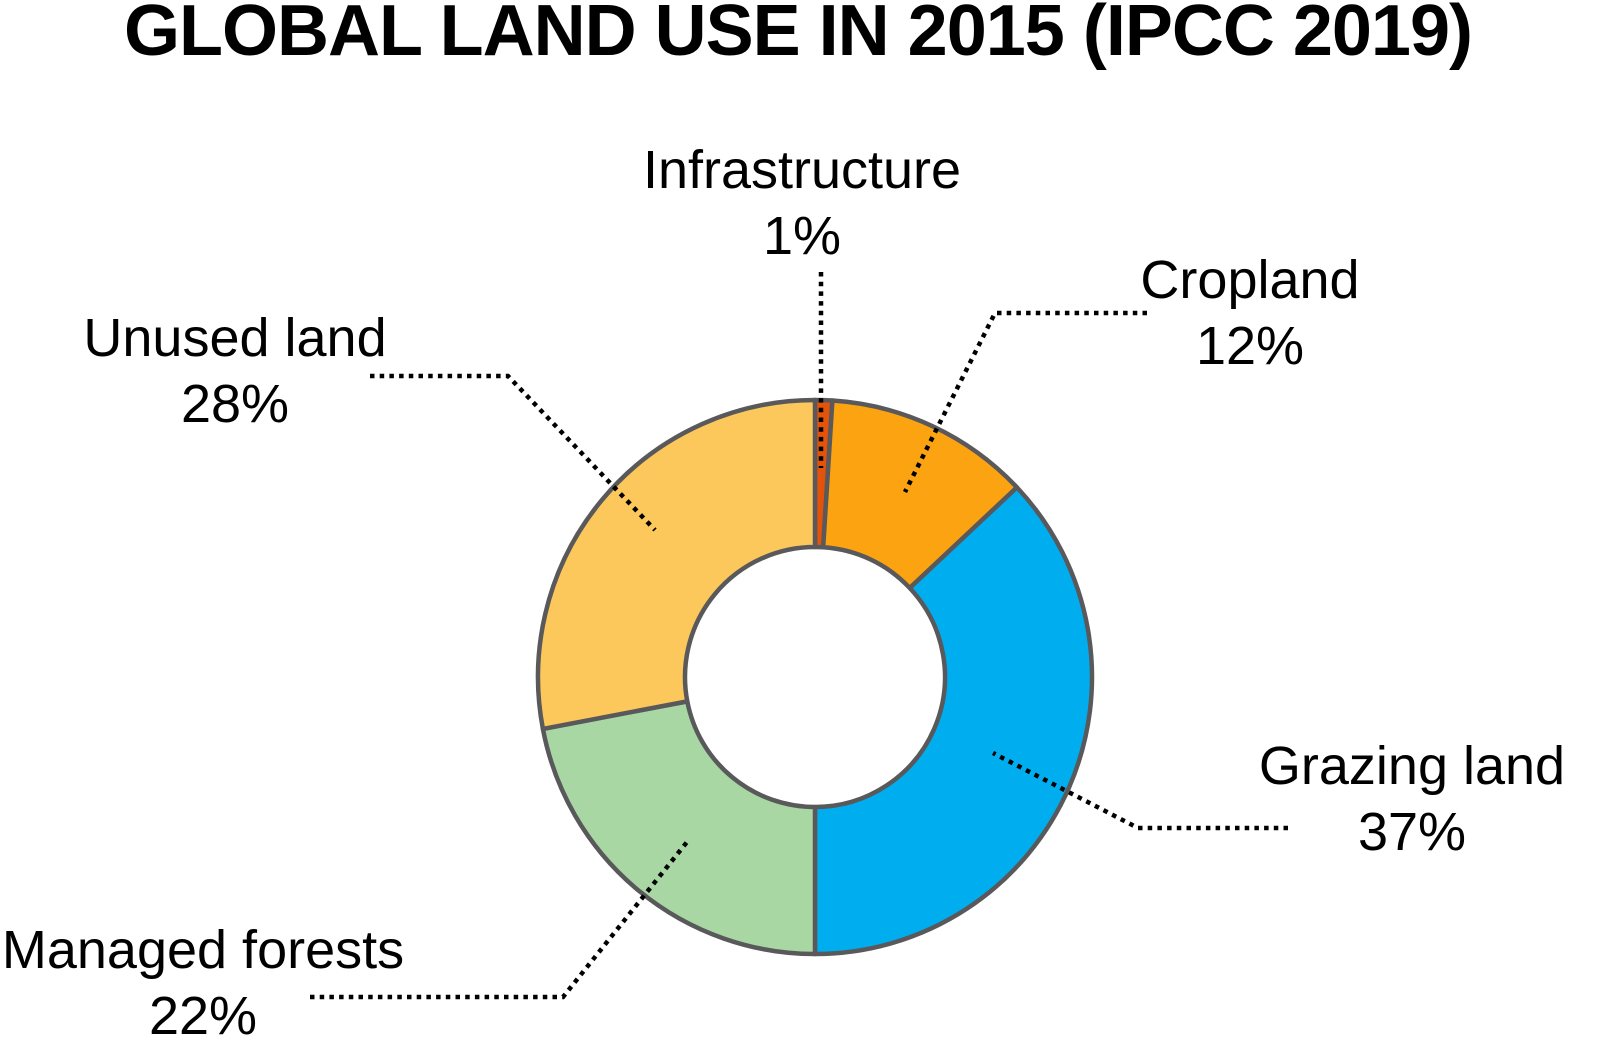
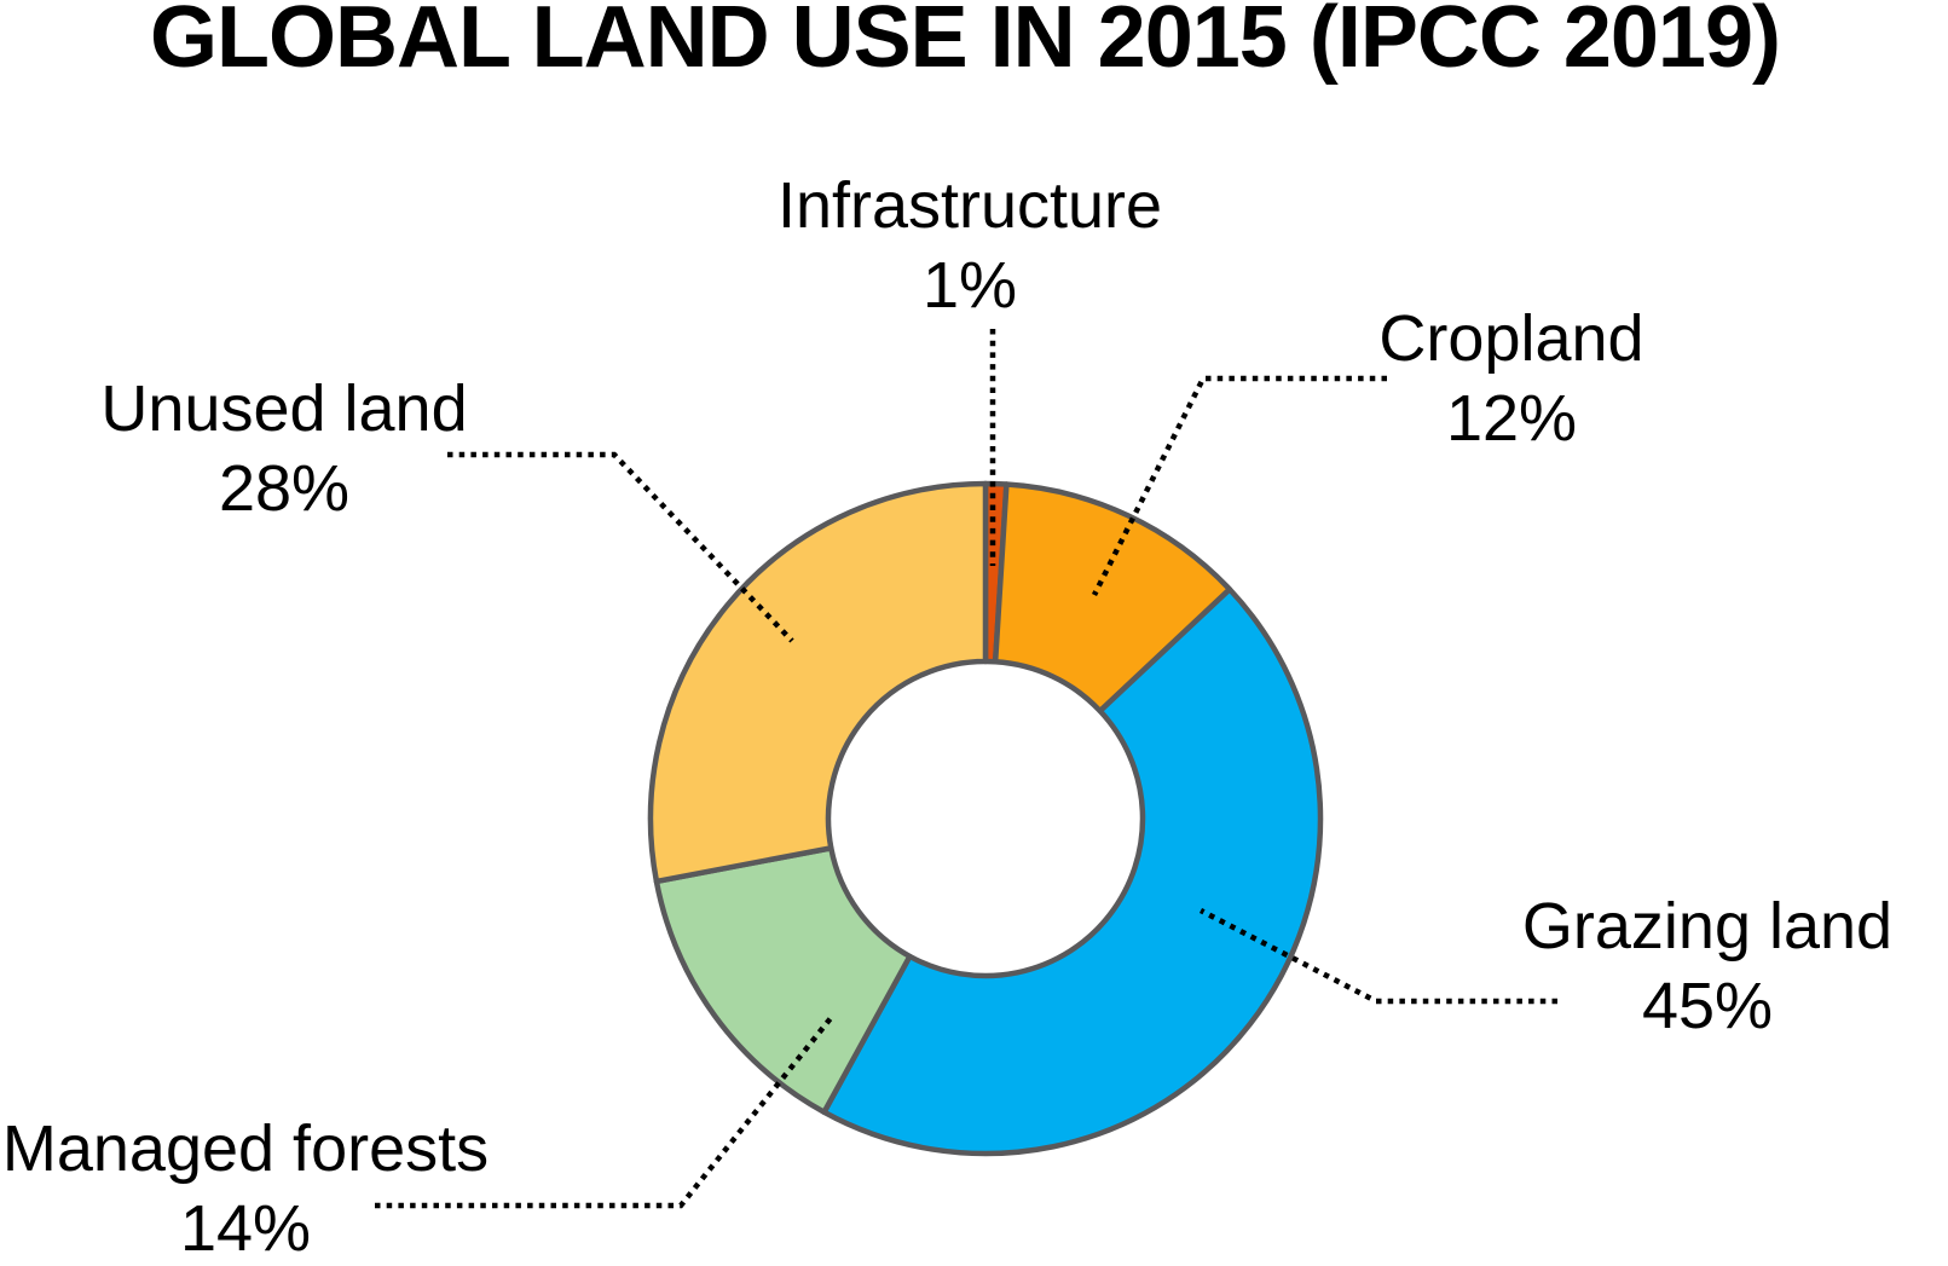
Grazing land: 37% -> 45%
Managed forests: 22% -> 14%
